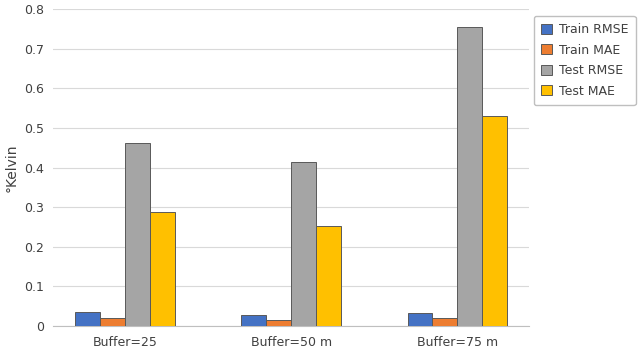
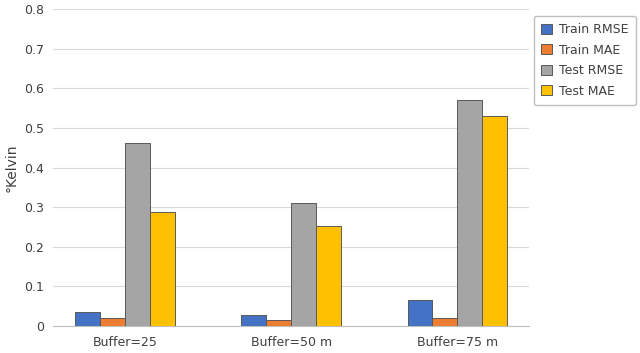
Test RMSE/Buffer=50 m: 0.413 -> 0.310
Train RMSE/Buffer=75 m: 0.033 -> 0.065
Test RMSE/Buffer=75 m: 0.754 -> 0.570
